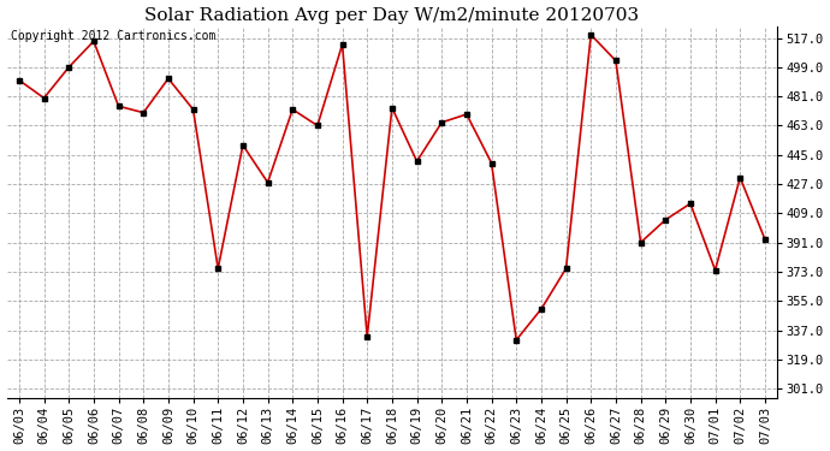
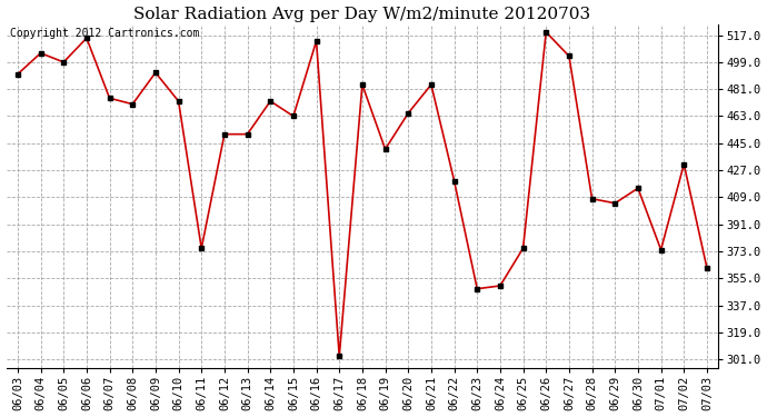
06/04: 480 -> 505
06/13: 428 -> 451
06/17: 333 -> 303
06/18: 474 -> 484
06/21: 470 -> 484
06/22: 440 -> 420
06/23: 331 -> 348
06/28: 391 -> 408
07/03: 393 -> 362
